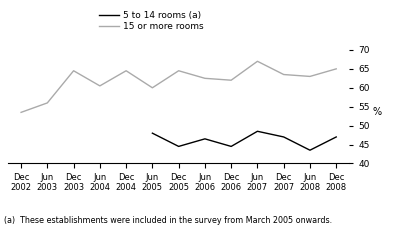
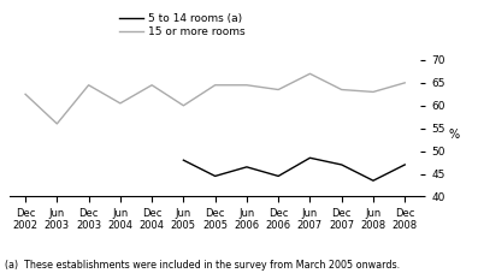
15 or more rooms/Dec 2002: 53.5 -> 62.5
15 or more rooms/Jun 2006: 62.5 -> 64.5
15 or more rooms/Dec 2006: 62.0 -> 63.5
